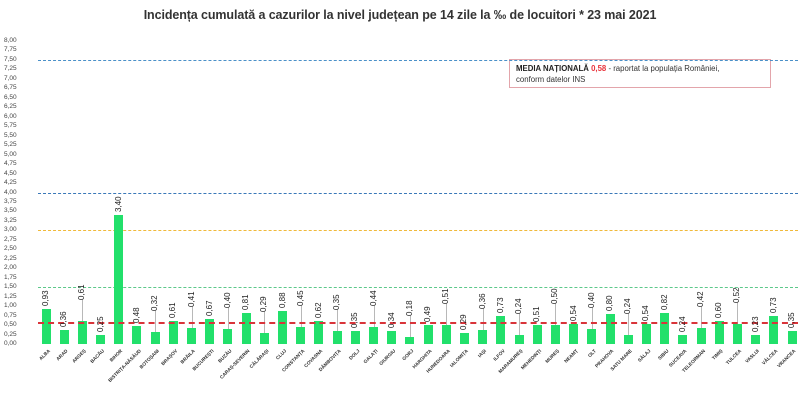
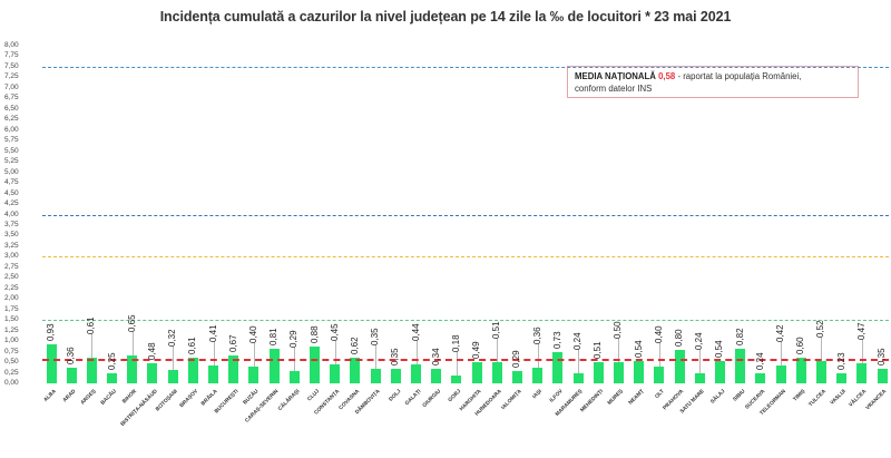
BIHOR: 3,40 -> 0,65
VÂLCEA: 0,73 -> 0,47
